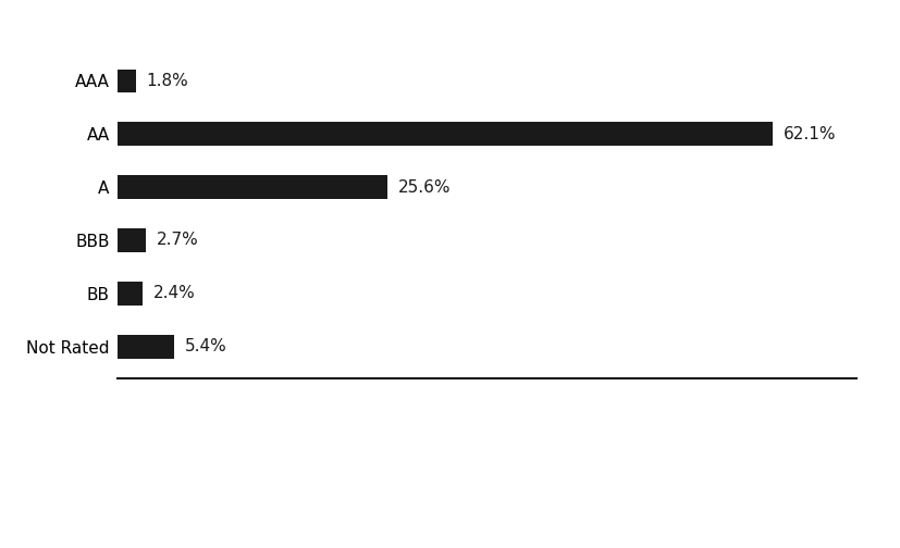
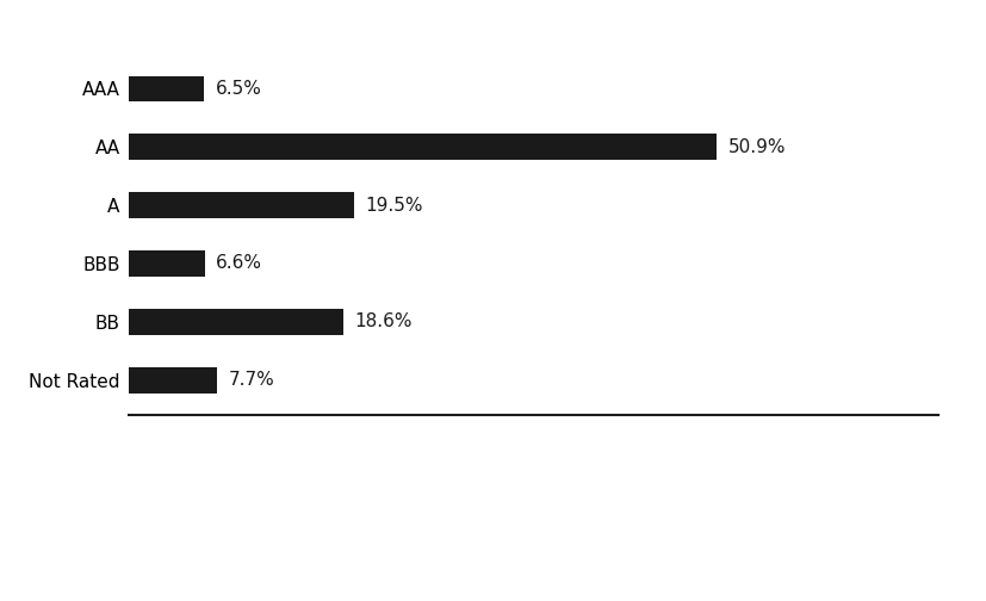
AAA: 1.8% -> 6.5%
AA: 62.1% -> 50.9%
A: 25.6% -> 19.5%
BBB: 2.7% -> 6.6%
BB: 2.4% -> 18.6%
Not Rated: 5.4% -> 7.7%
